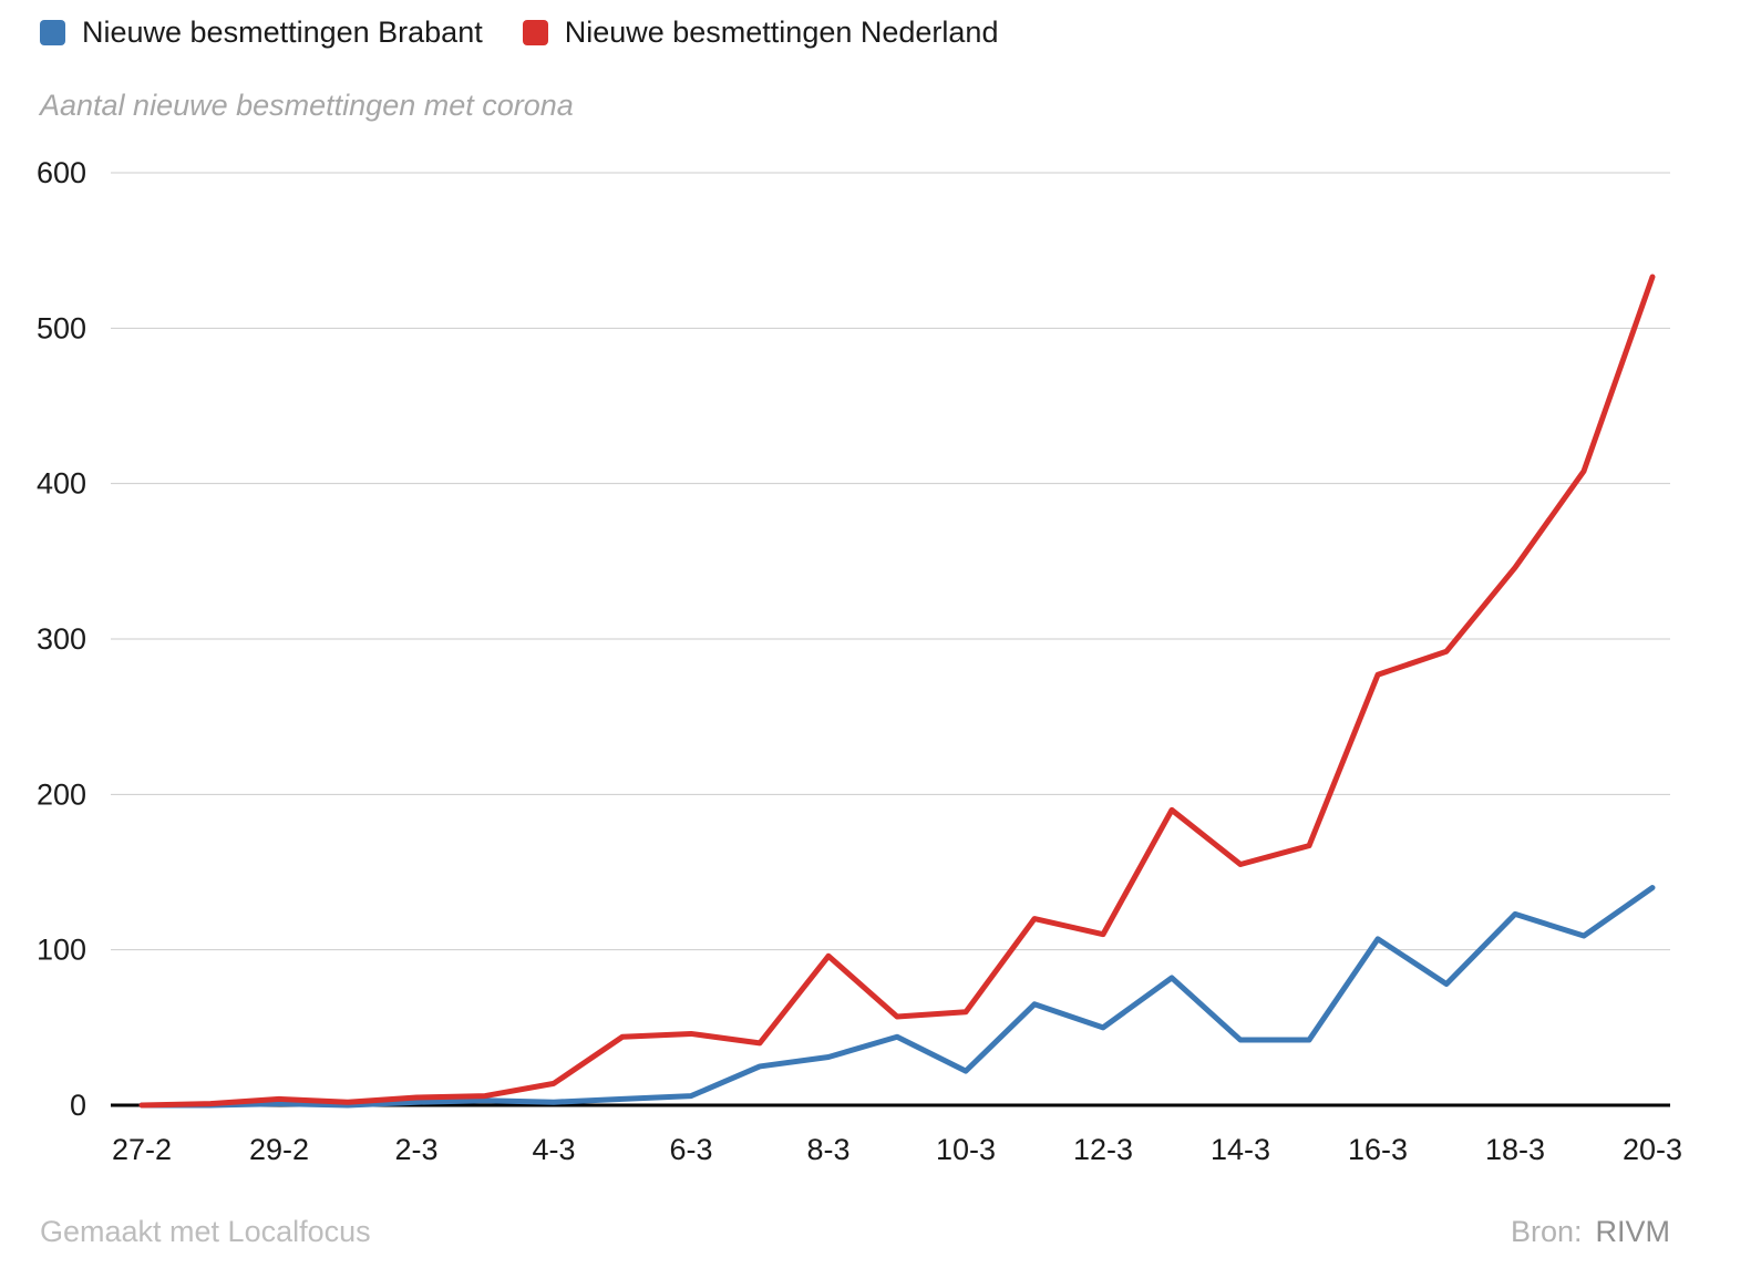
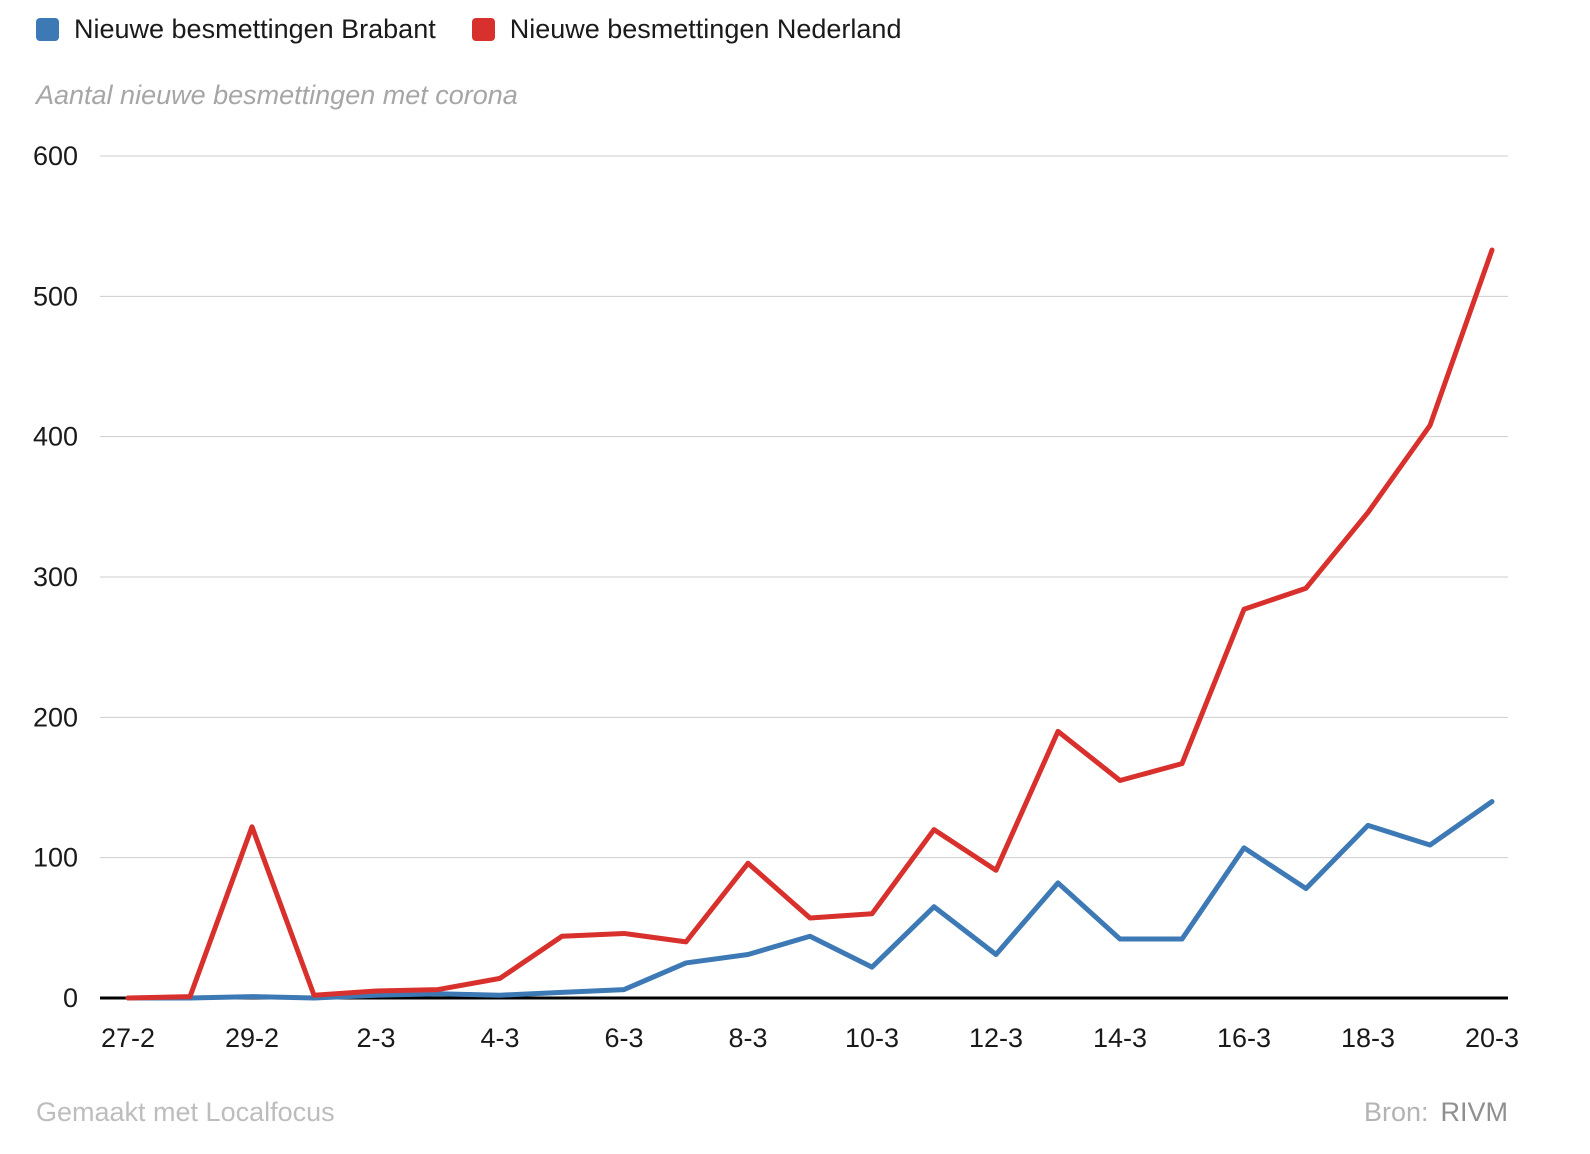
Nieuwe besmettingen Nederland/29-2: 4 -> 122
Nieuwe besmettingen Brabant/12-3: 50 -> 31
Nieuwe besmettingen Nederland/12-3: 110 -> 91
